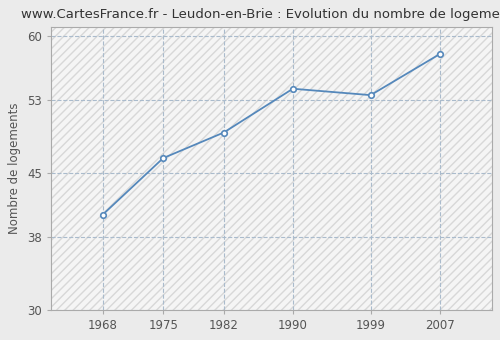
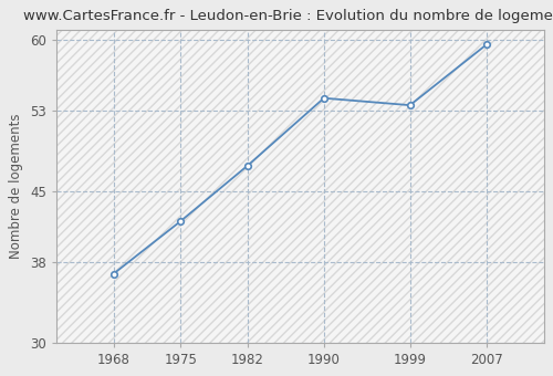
1968: 40.4 -> 36.8
1975: 46.6 -> 42.0
1982: 49.4 -> 47.5
2007: 58.0 -> 59.5
